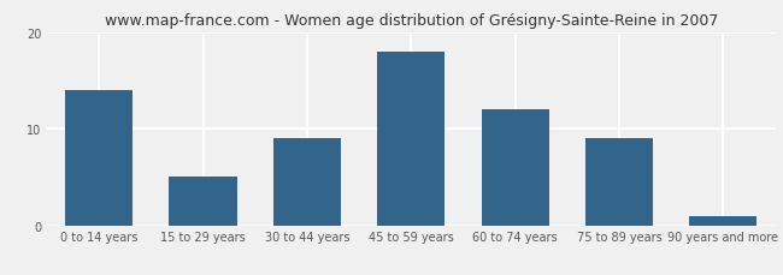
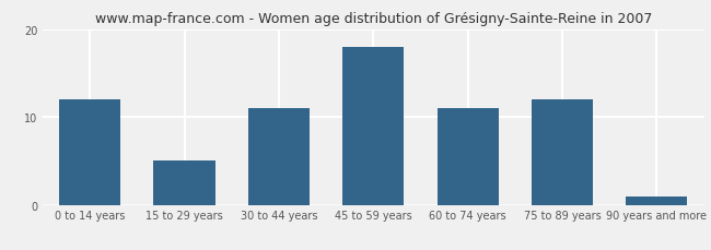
0 to 14 years: 14 -> 12
30 to 44 years: 9 -> 11
60 to 74 years: 12 -> 11
75 to 89 years: 9 -> 12
